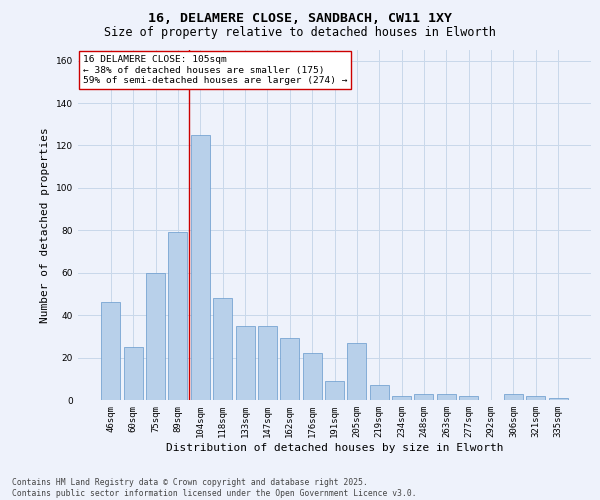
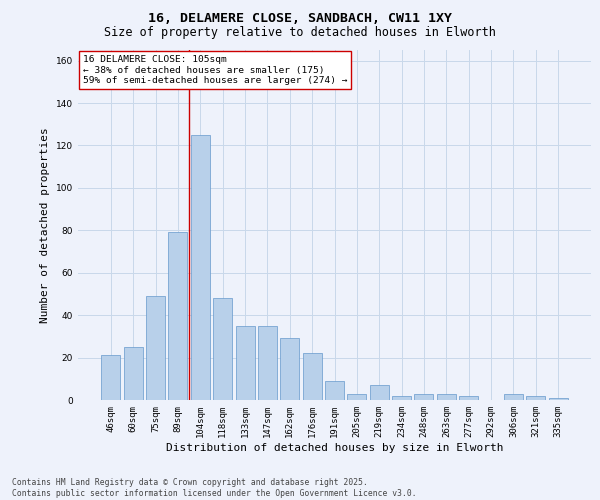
46sqm: 46 -> 21
75sqm: 60 -> 49
205sqm: 27 -> 3
